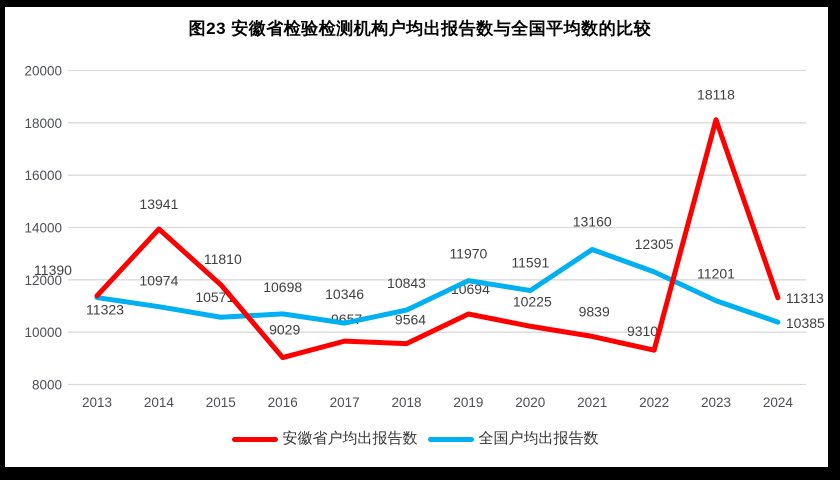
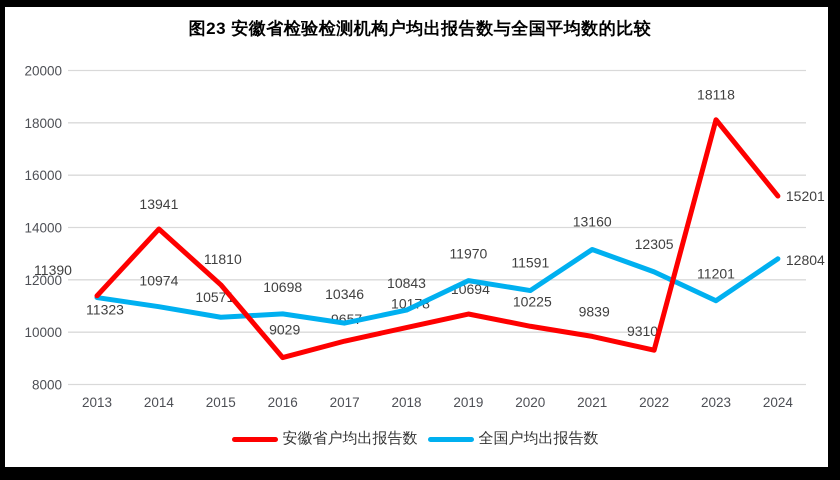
安徽省户均出报告数/2018: 9564 -> 10178
安徽省户均出报告数/2024: 11313 -> 15201
全国户均出报告数/2024: 10385 -> 12804
